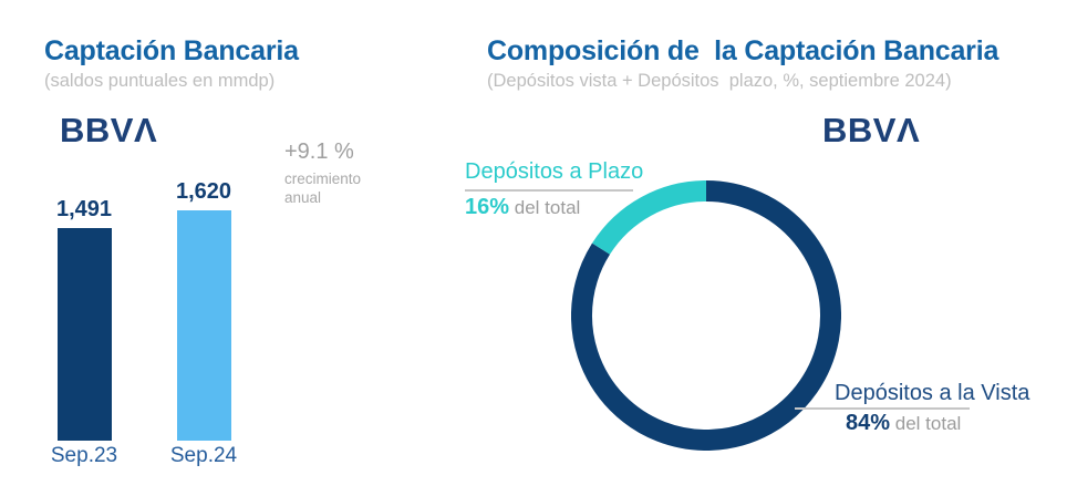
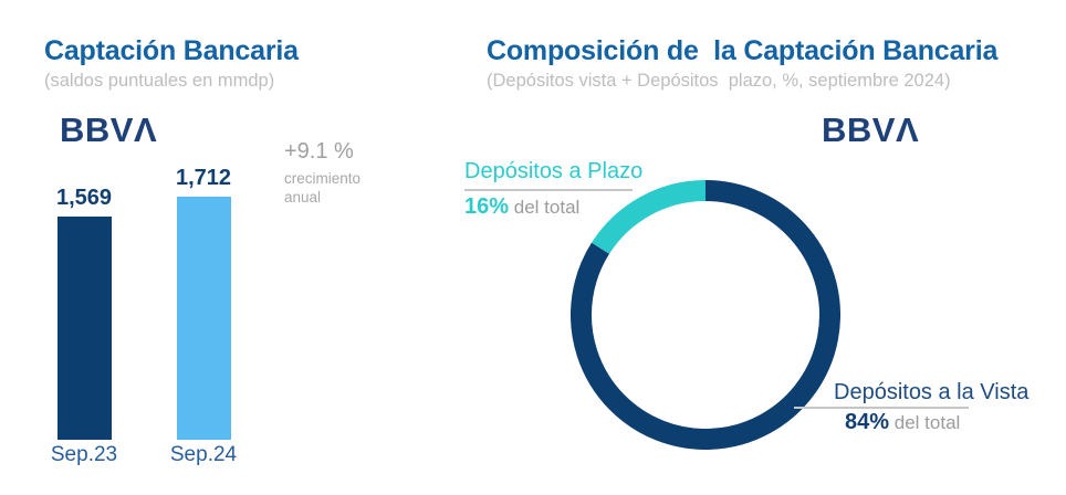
Captación Bancaria/Sep.23: 1,491 -> 1,569
Captación Bancaria/Sep.24: 1,620 -> 1,712
